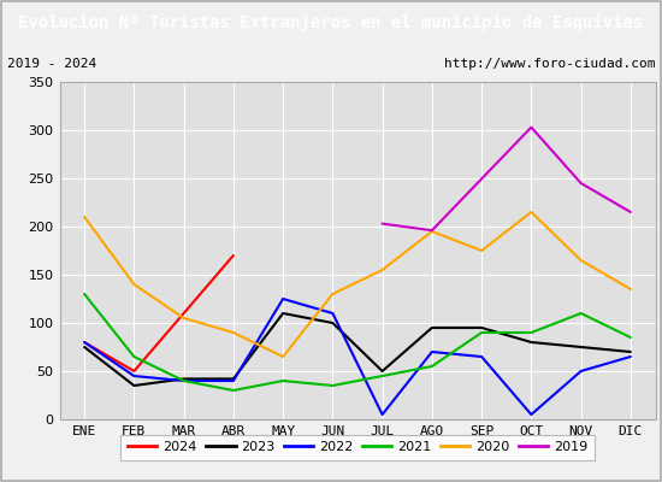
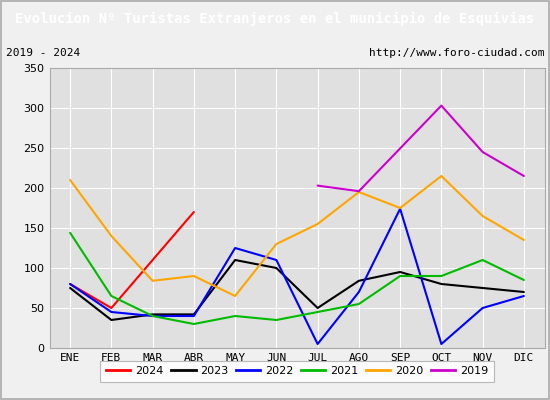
2021/ENE: 130 -> 144
2020/MAR: 105 -> 84
2023/AGO: 95 -> 84
2022/SEP: 65 -> 174
